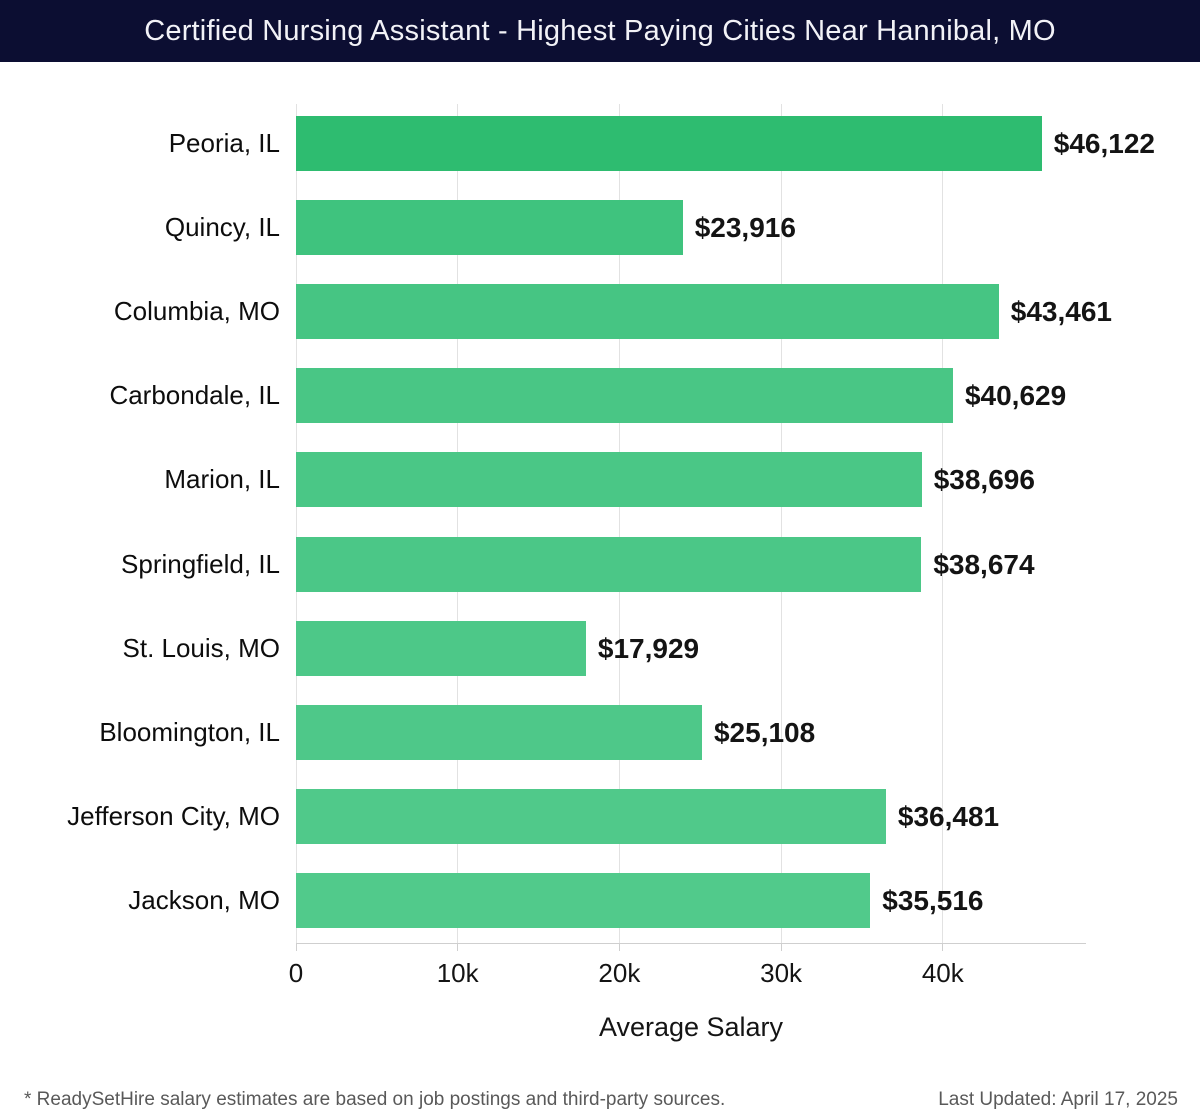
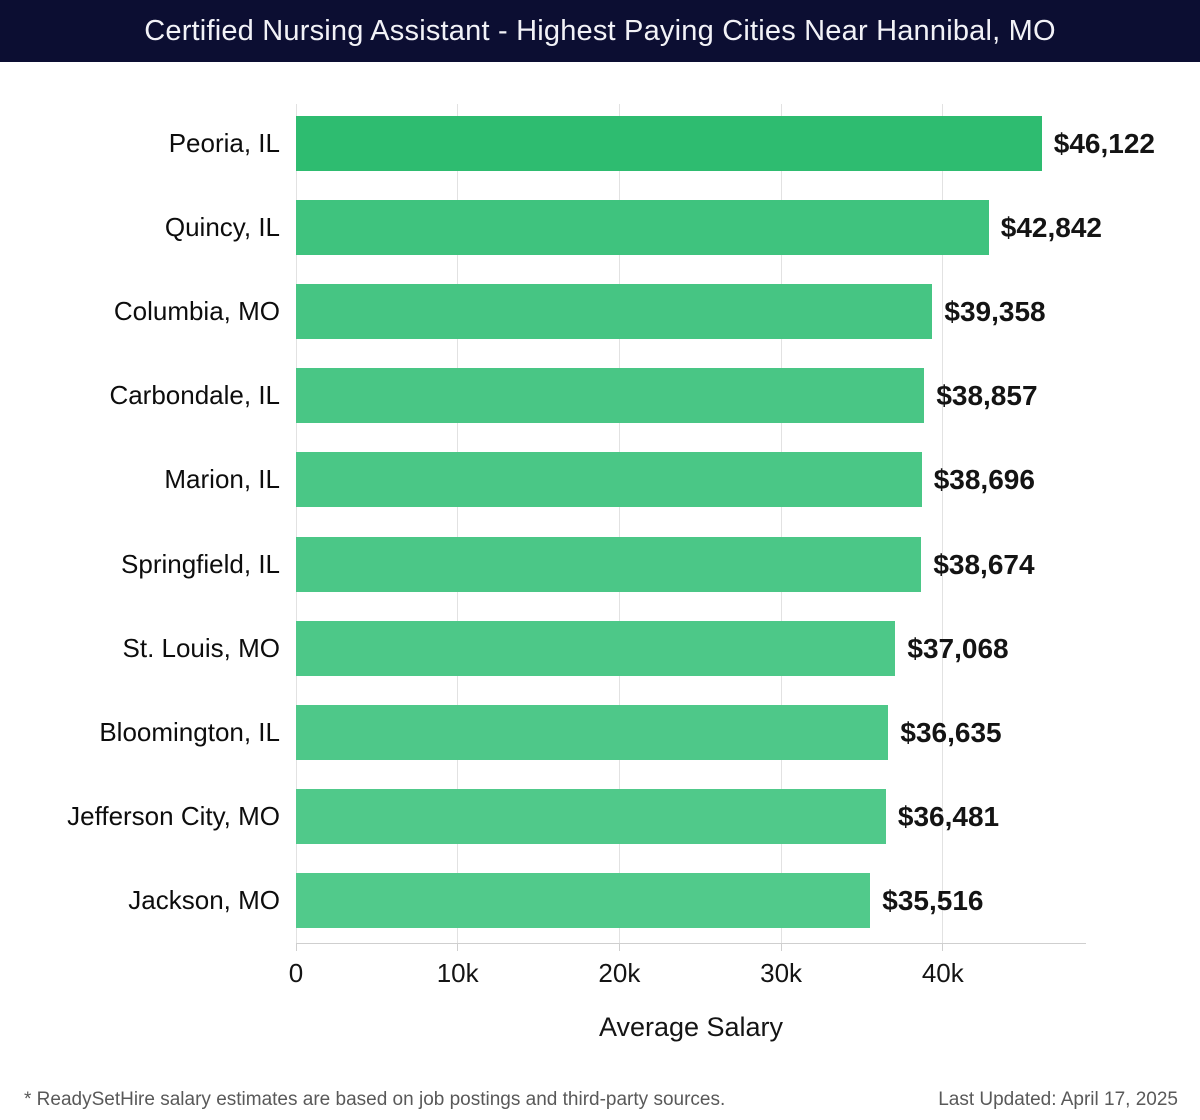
Quincy, IL: $23,916 -> $42,842
Columbia, MO: $43,461 -> $39,358
Carbondale, IL: $40,629 -> $38,857
St. Louis, MO: $17,929 -> $37,068
Bloomington, IL: $25,108 -> $36,635
